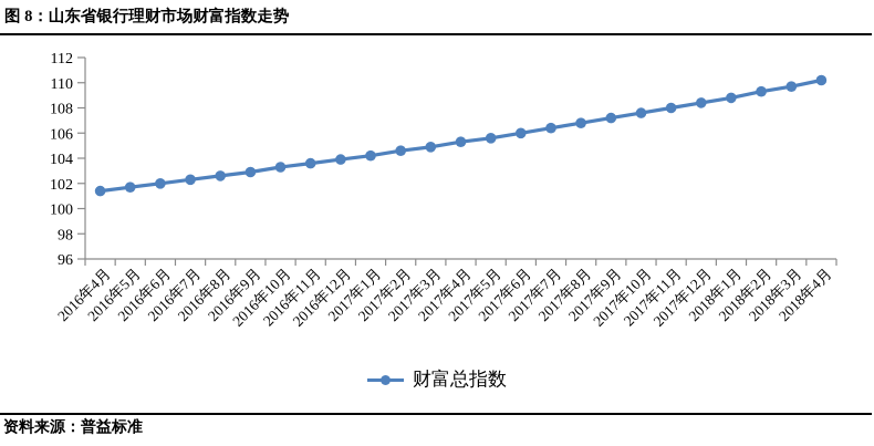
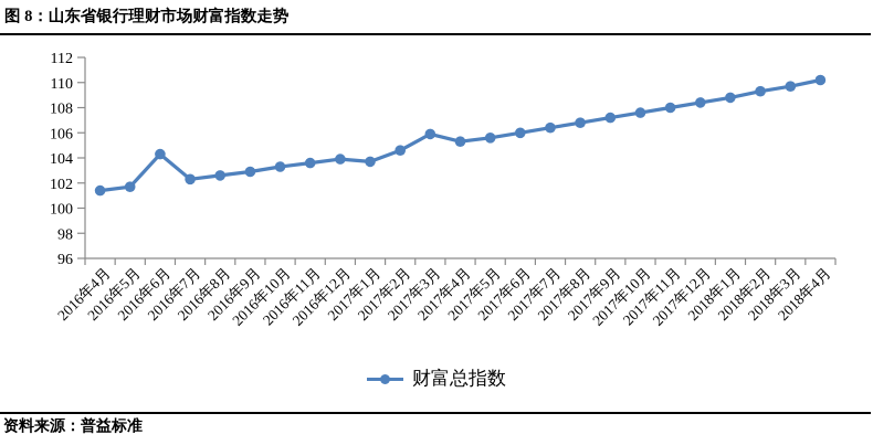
2016年6月: 102.0 -> 104.3
2017年1月: 104.2 -> 103.7
2017年3月: 104.9 -> 105.9
